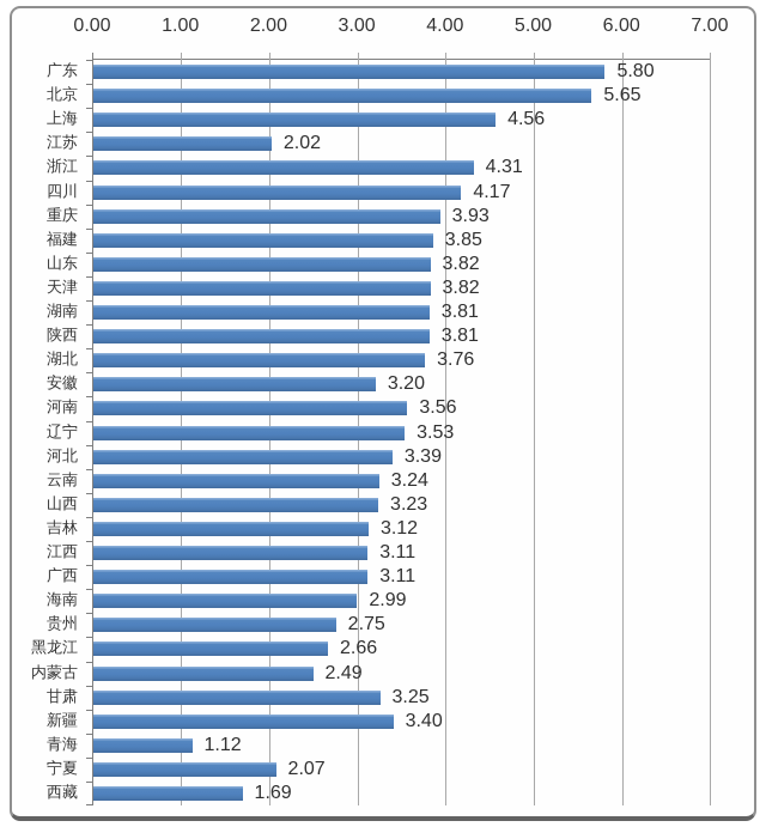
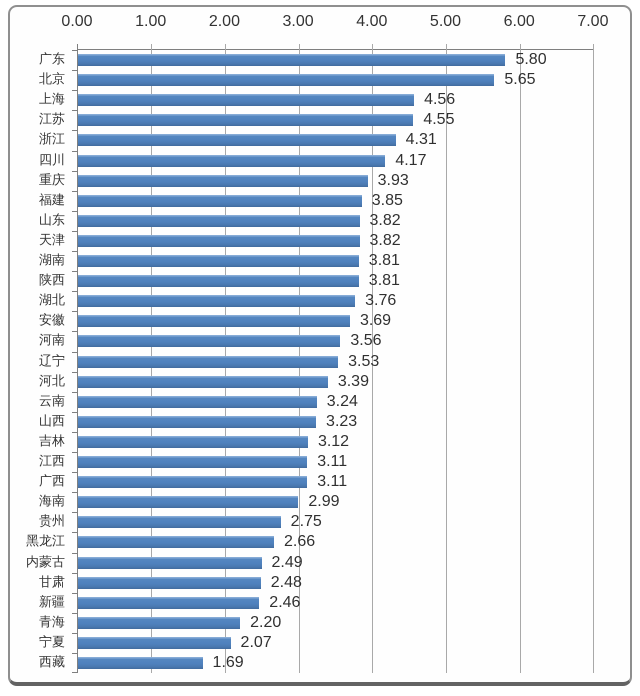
江苏: 2.02 -> 4.55
安徽: 3.20 -> 3.69
甘肃: 3.25 -> 2.48
新疆: 3.40 -> 2.46
青海: 1.12 -> 2.20
